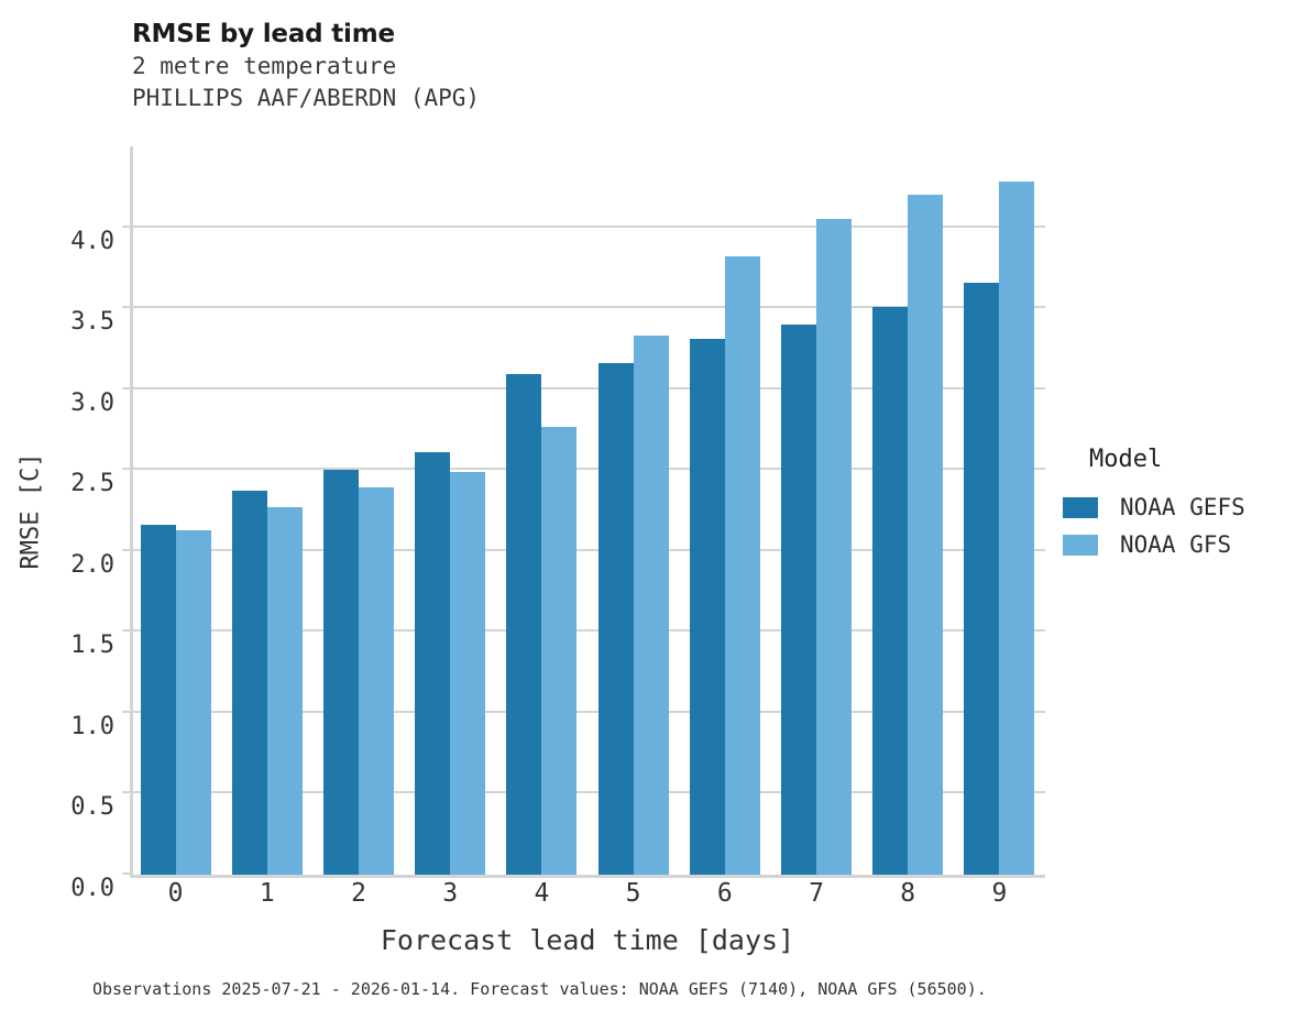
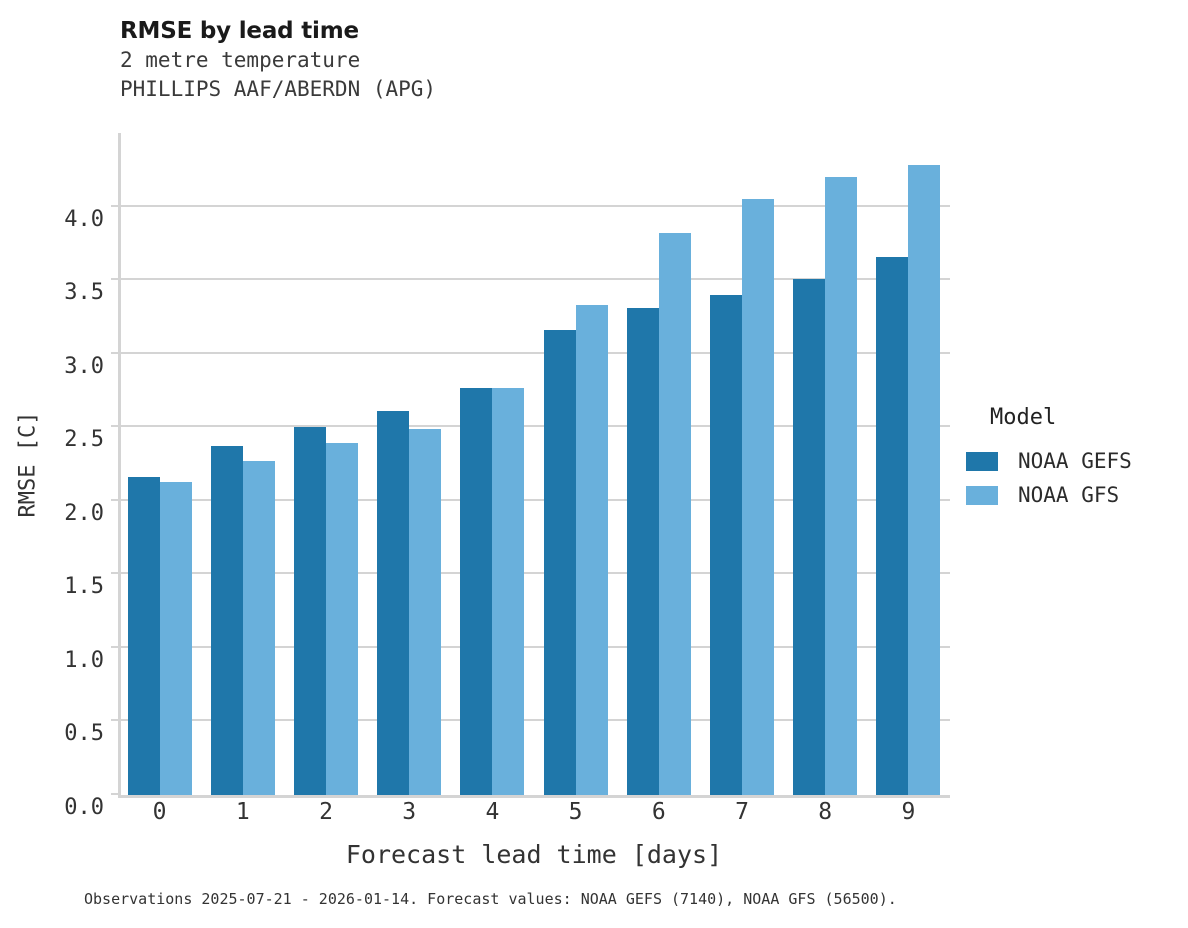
NOAA GEFS/4: 3.09 -> 2.77
